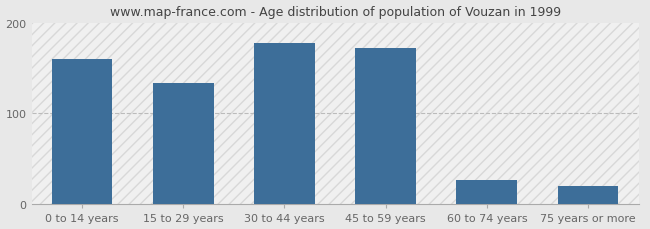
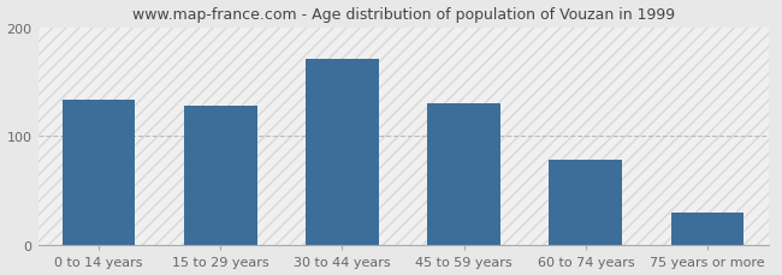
0 to 14 years: 160 -> 133
15 to 29 years: 134 -> 128
30 to 44 years: 178 -> 171
45 to 59 years: 172 -> 130
60 to 74 years: 26 -> 78
75 years or more: 20 -> 30
